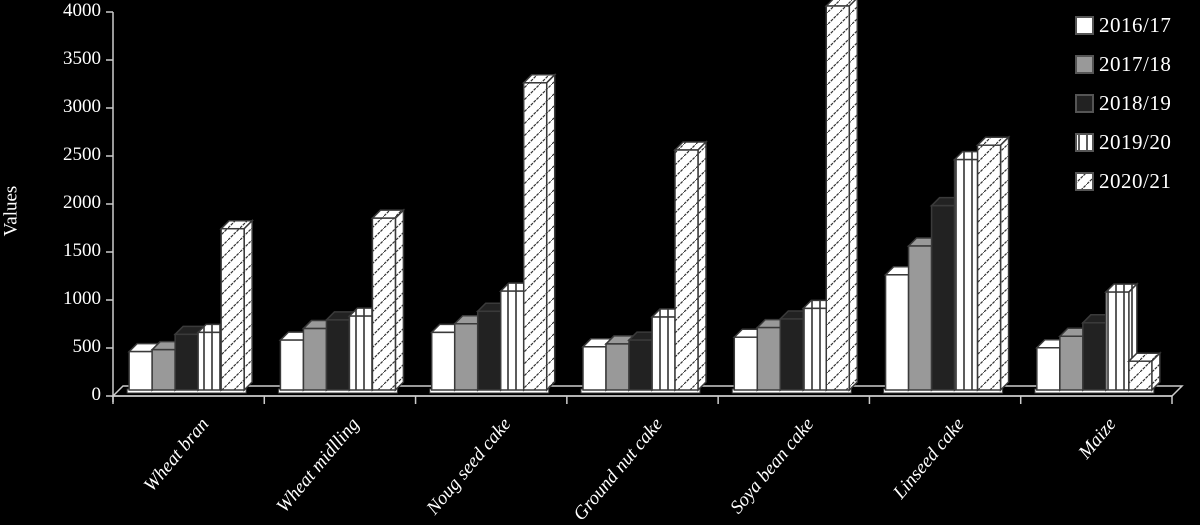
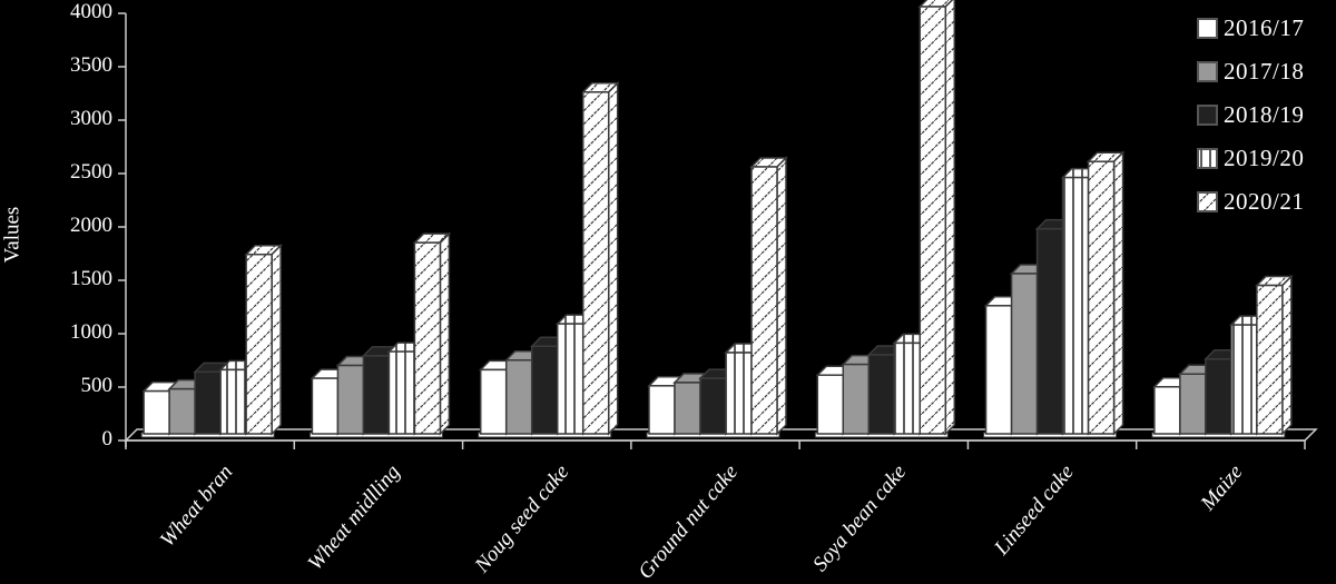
2020/21/Maize: 300 -> 1400
